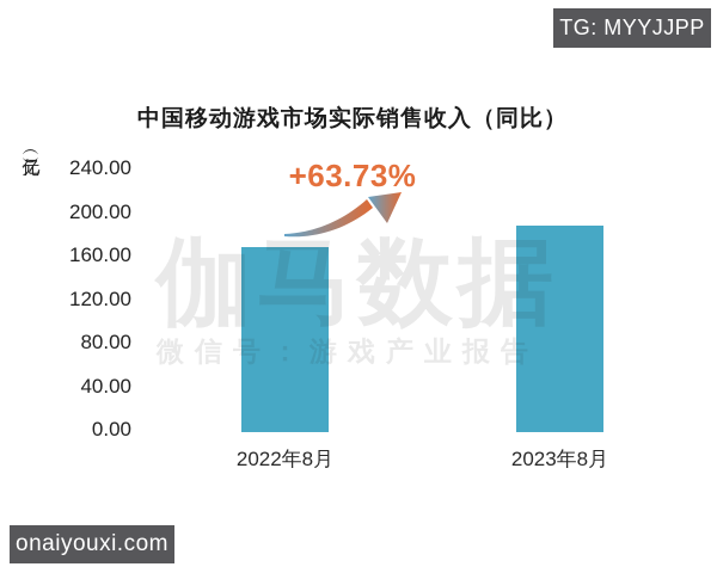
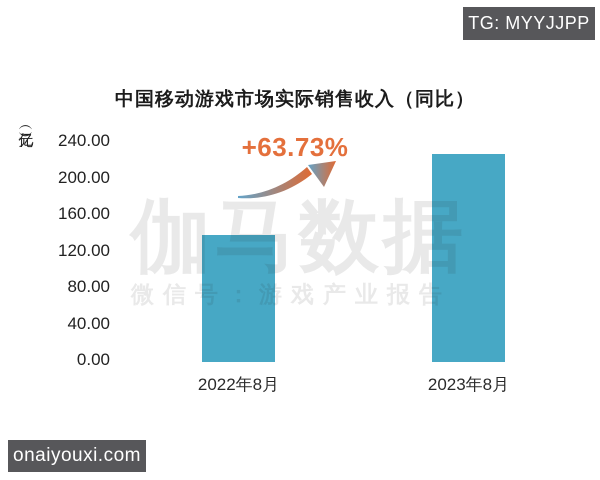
2022年8月: 170 -> 140
2023年8月: 190 -> 230
